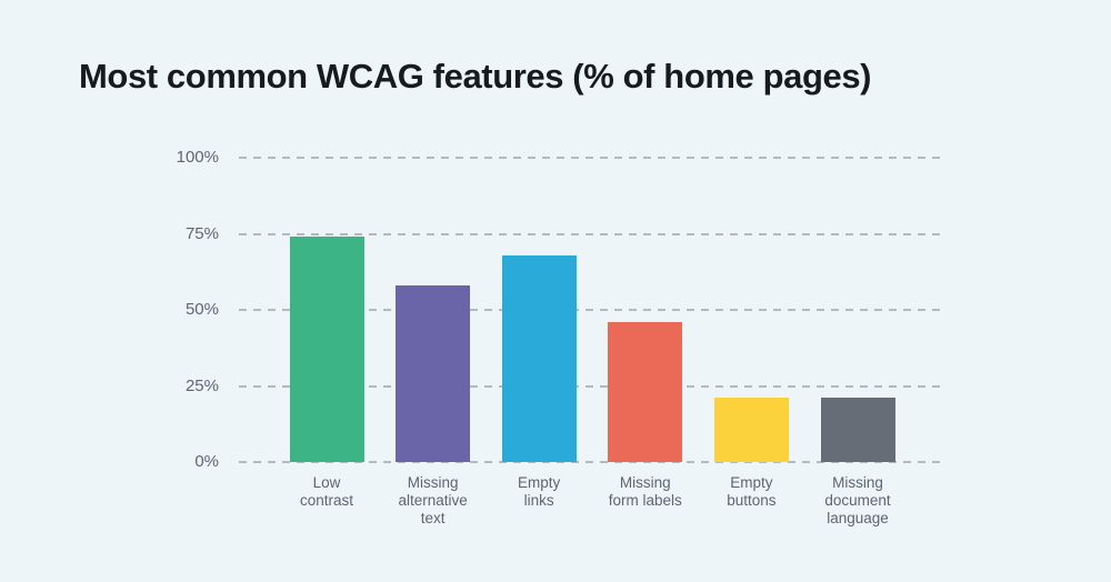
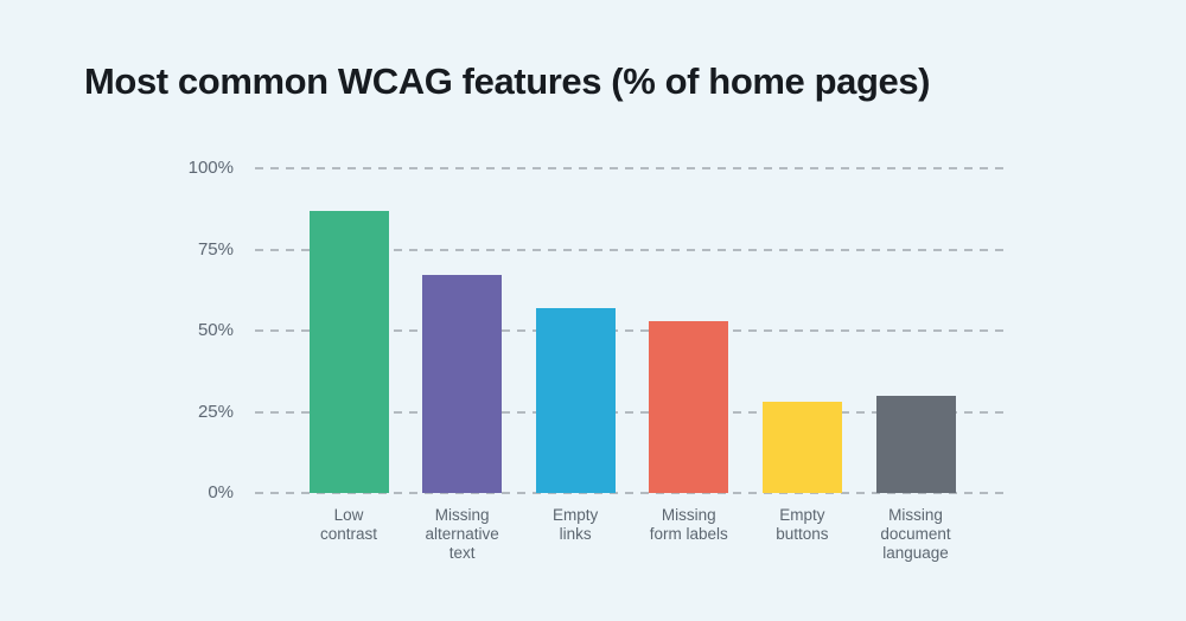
Low contrast: 74% -> 87%
Missing alternative text: 58% -> 67%
Empty links: 68% -> 57%
Missing form labels: 46% -> 53%
Empty buttons: 21% -> 28%
Missing document language: 21% -> 30%
